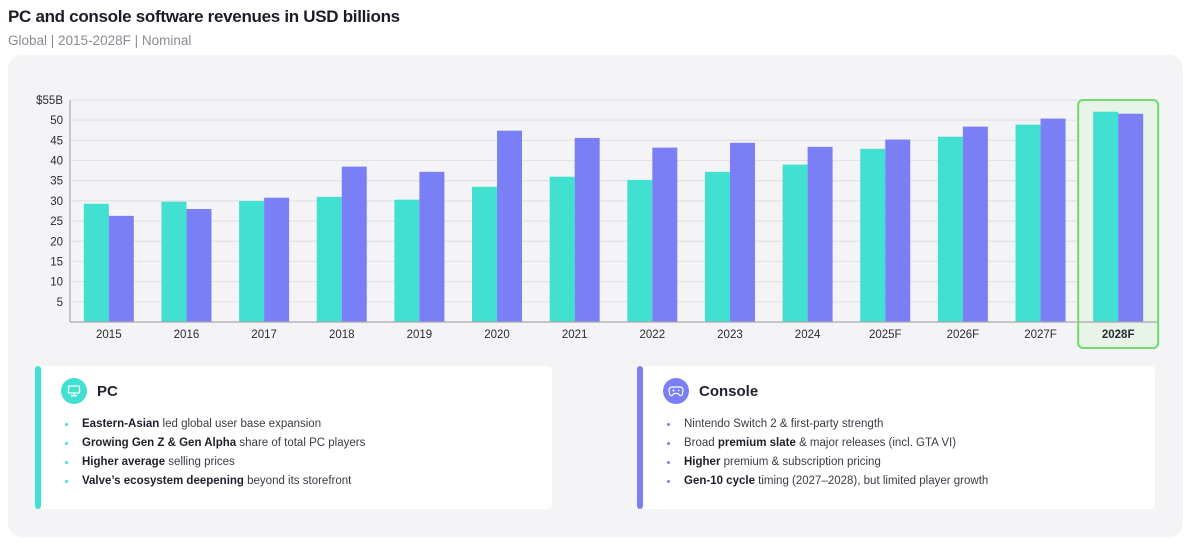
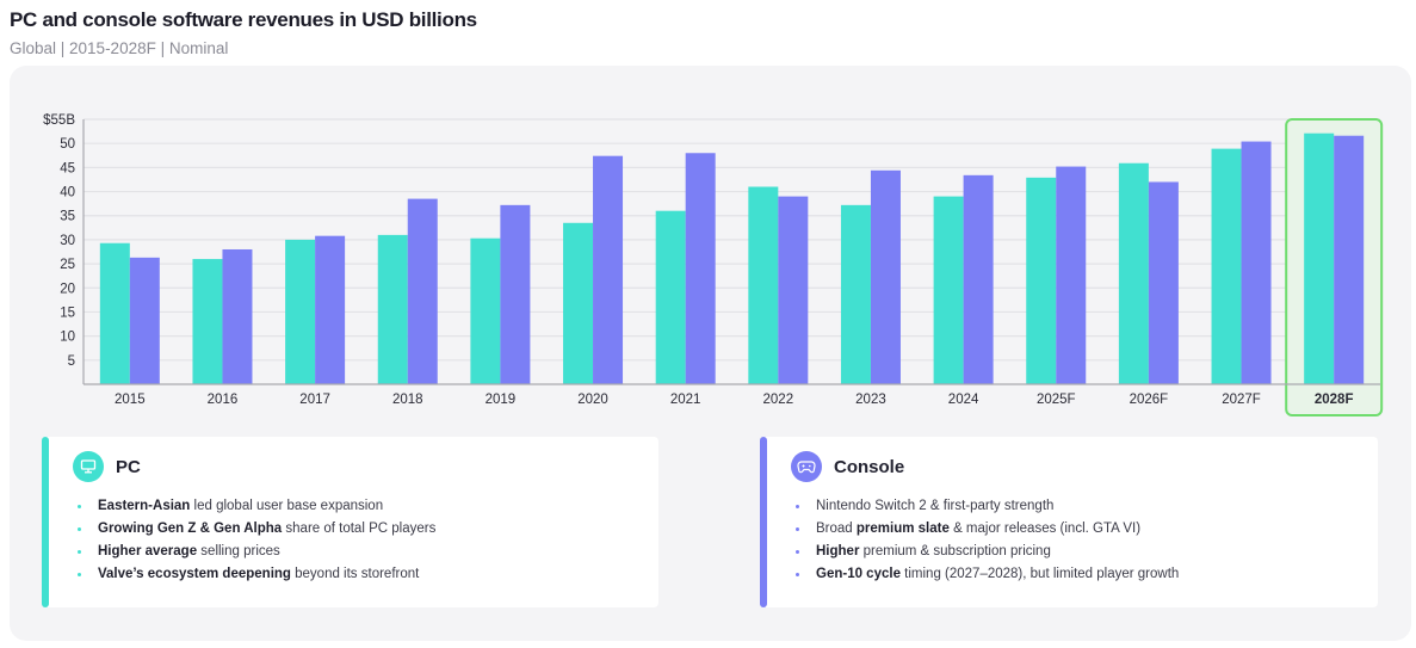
PC/2016: $30B -> $26B
Console/2021: $46B -> $48B
PC/2022: $35B -> $41B
Console/2022: $43B -> $39B
Console/2026F: $48B -> $42B
